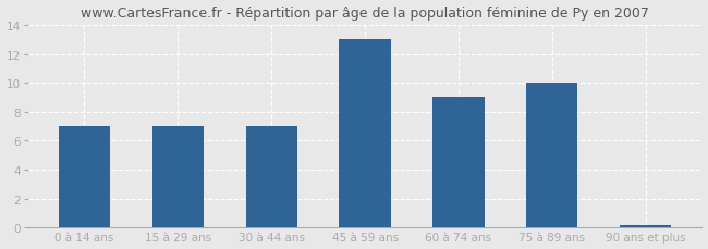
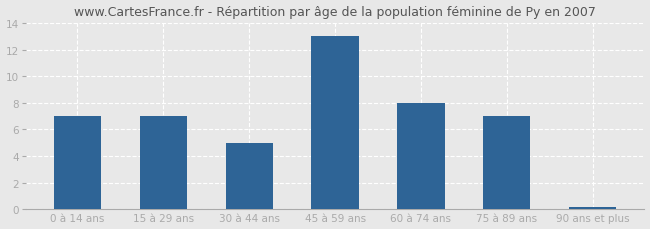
30 à 44 ans: 7.0 -> 5.0
60 à 74 ans: 9.0 -> 8.0
75 à 89 ans: 10.0 -> 7.0
